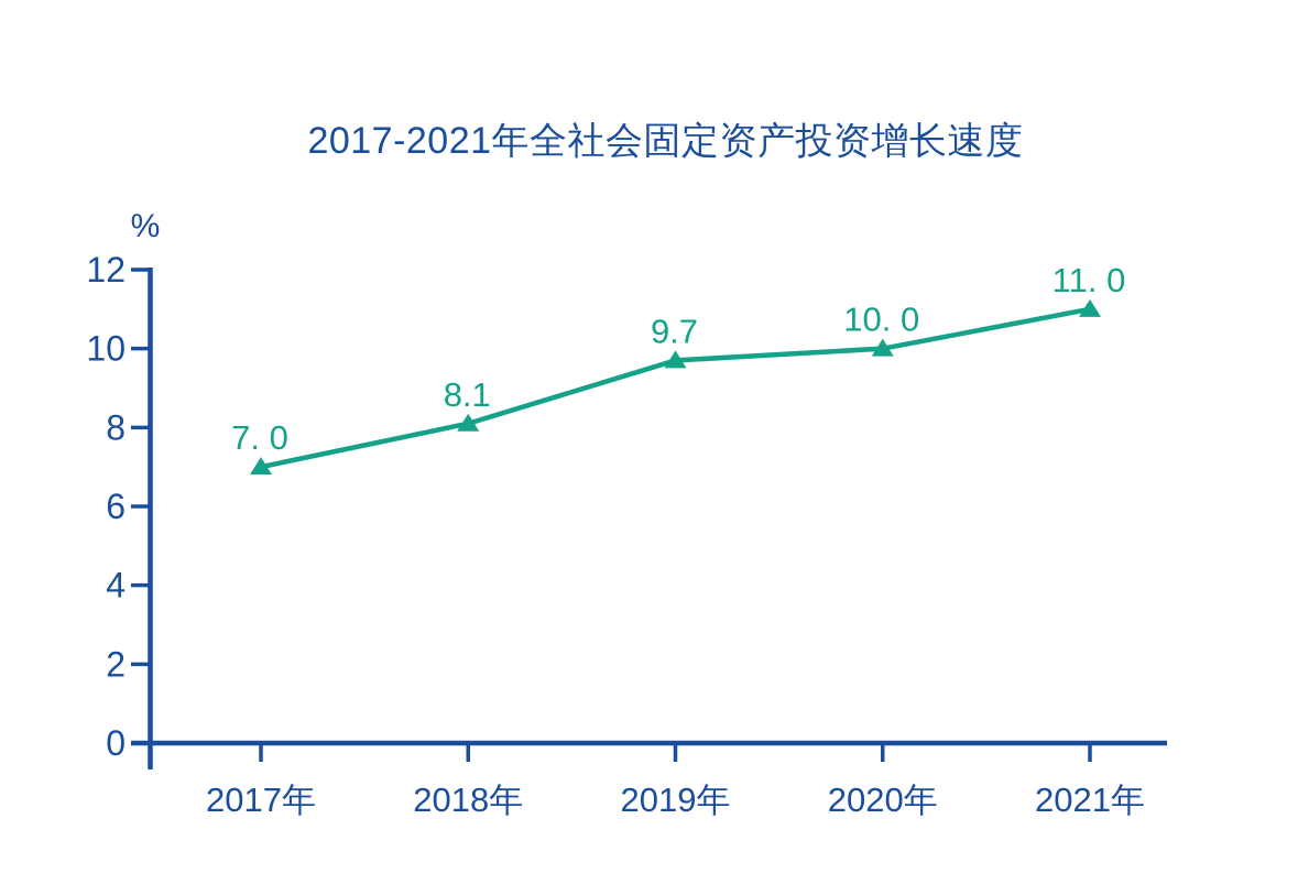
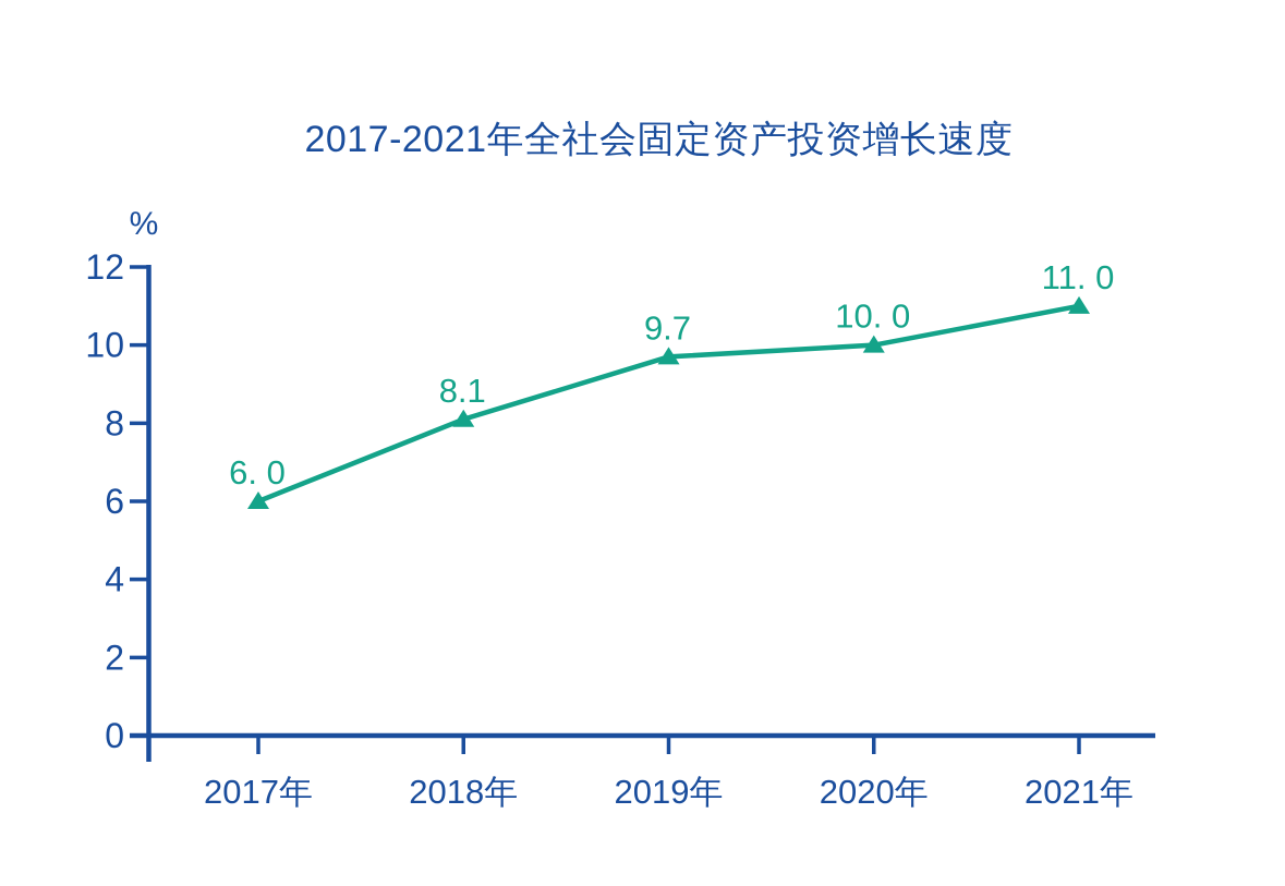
2017年: 7 -> 6
